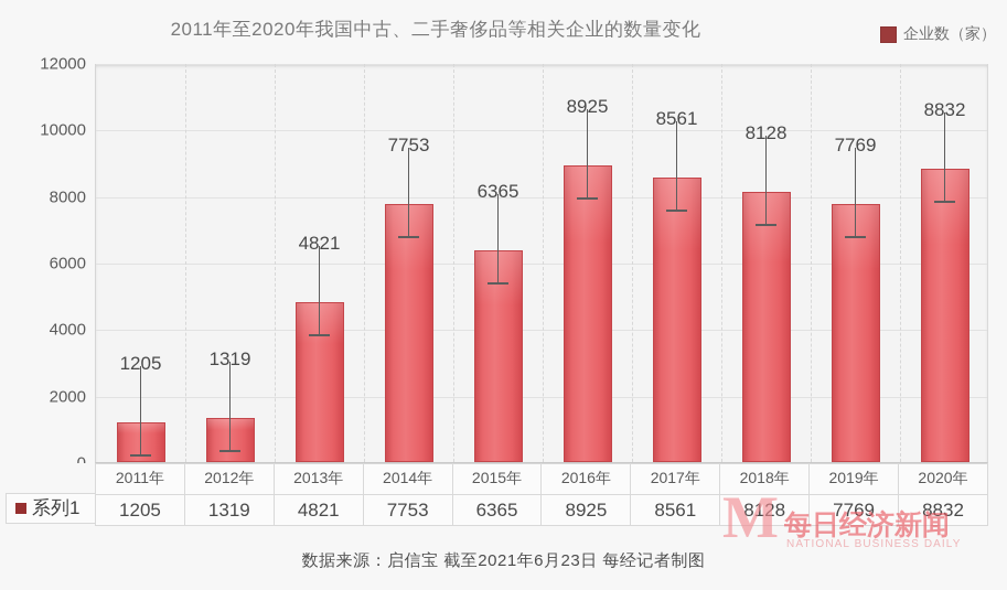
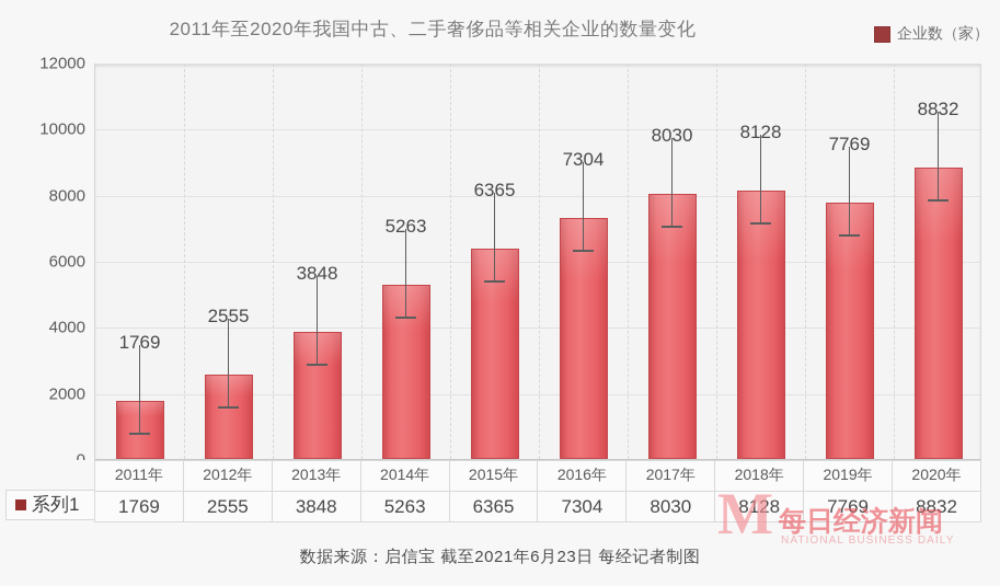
2011年: 1205 -> 1769
2012年: 1319 -> 2555
2013年: 4821 -> 3848
2014年: 7753 -> 5263
2016年: 8925 -> 7304
2017年: 8561 -> 8030
